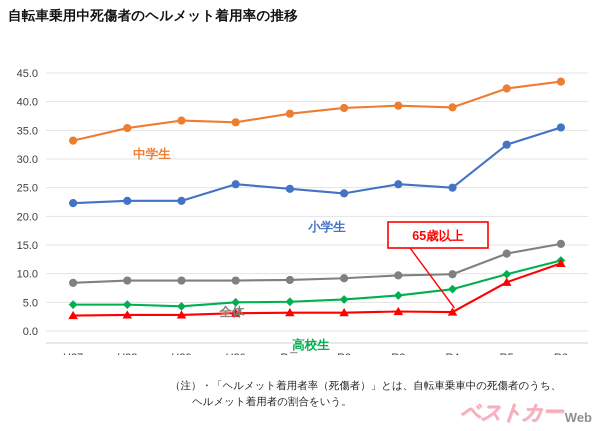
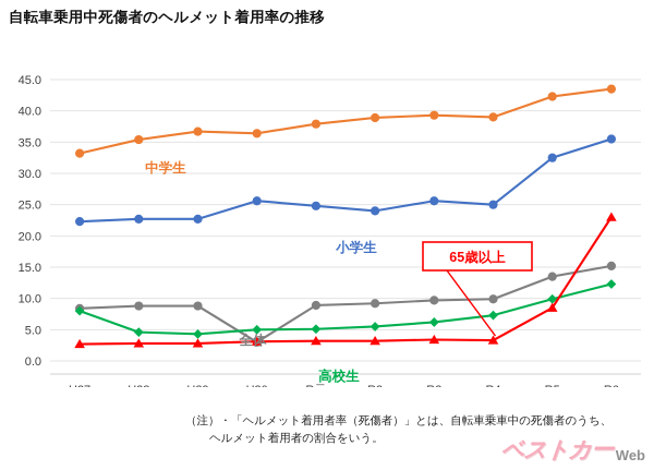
高校生/H27: 5 -> 8
全体/H30: 9 -> 3
65歳以上/R6: 12 -> 23
